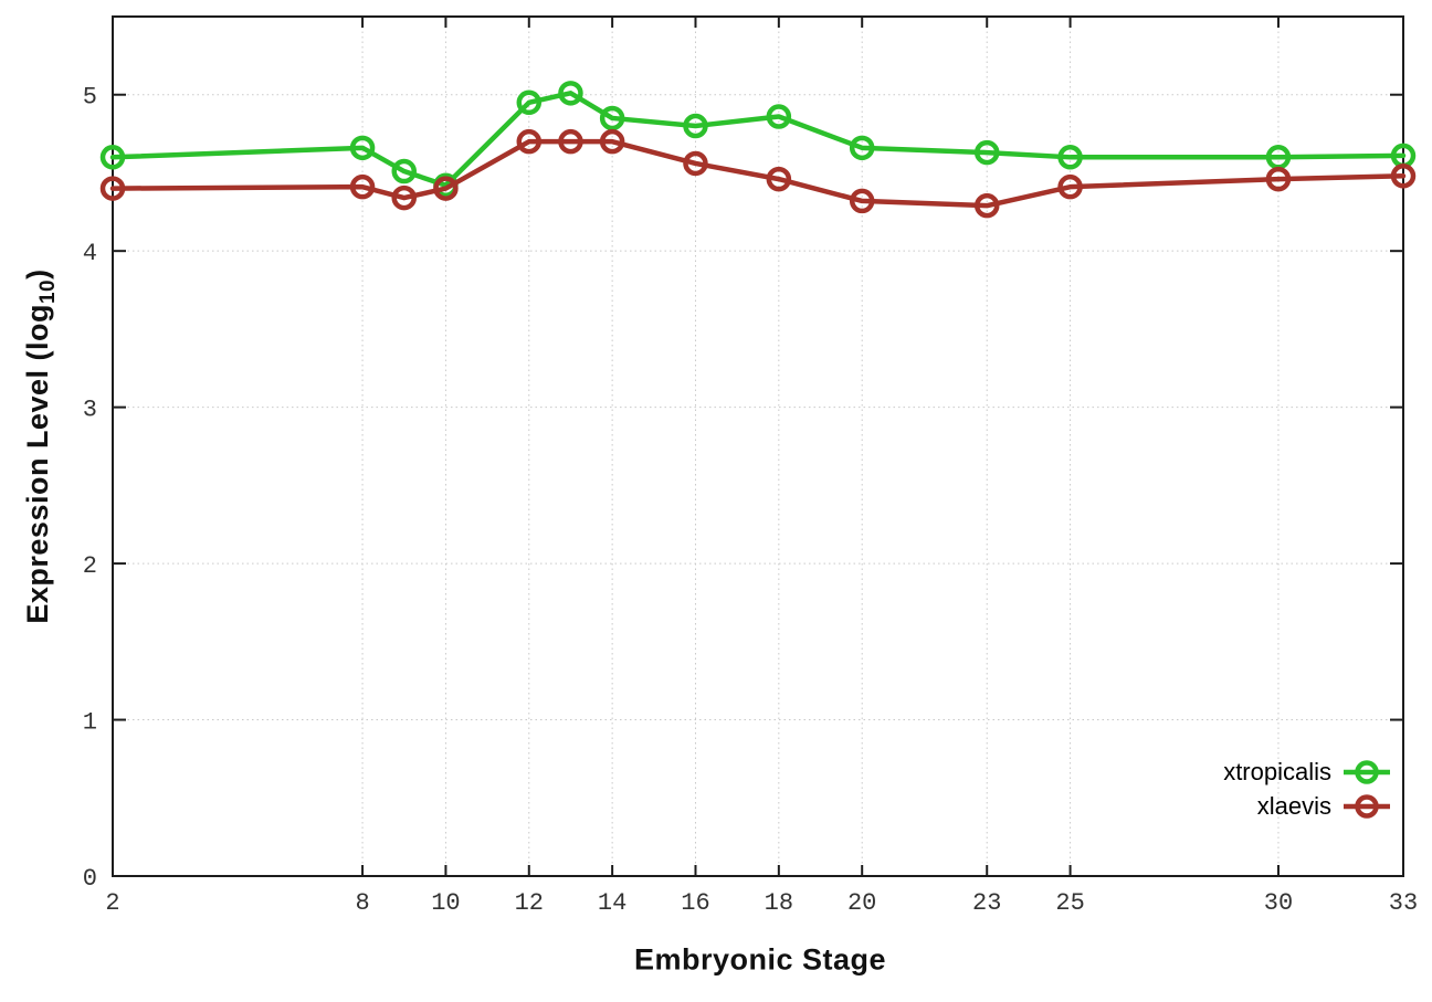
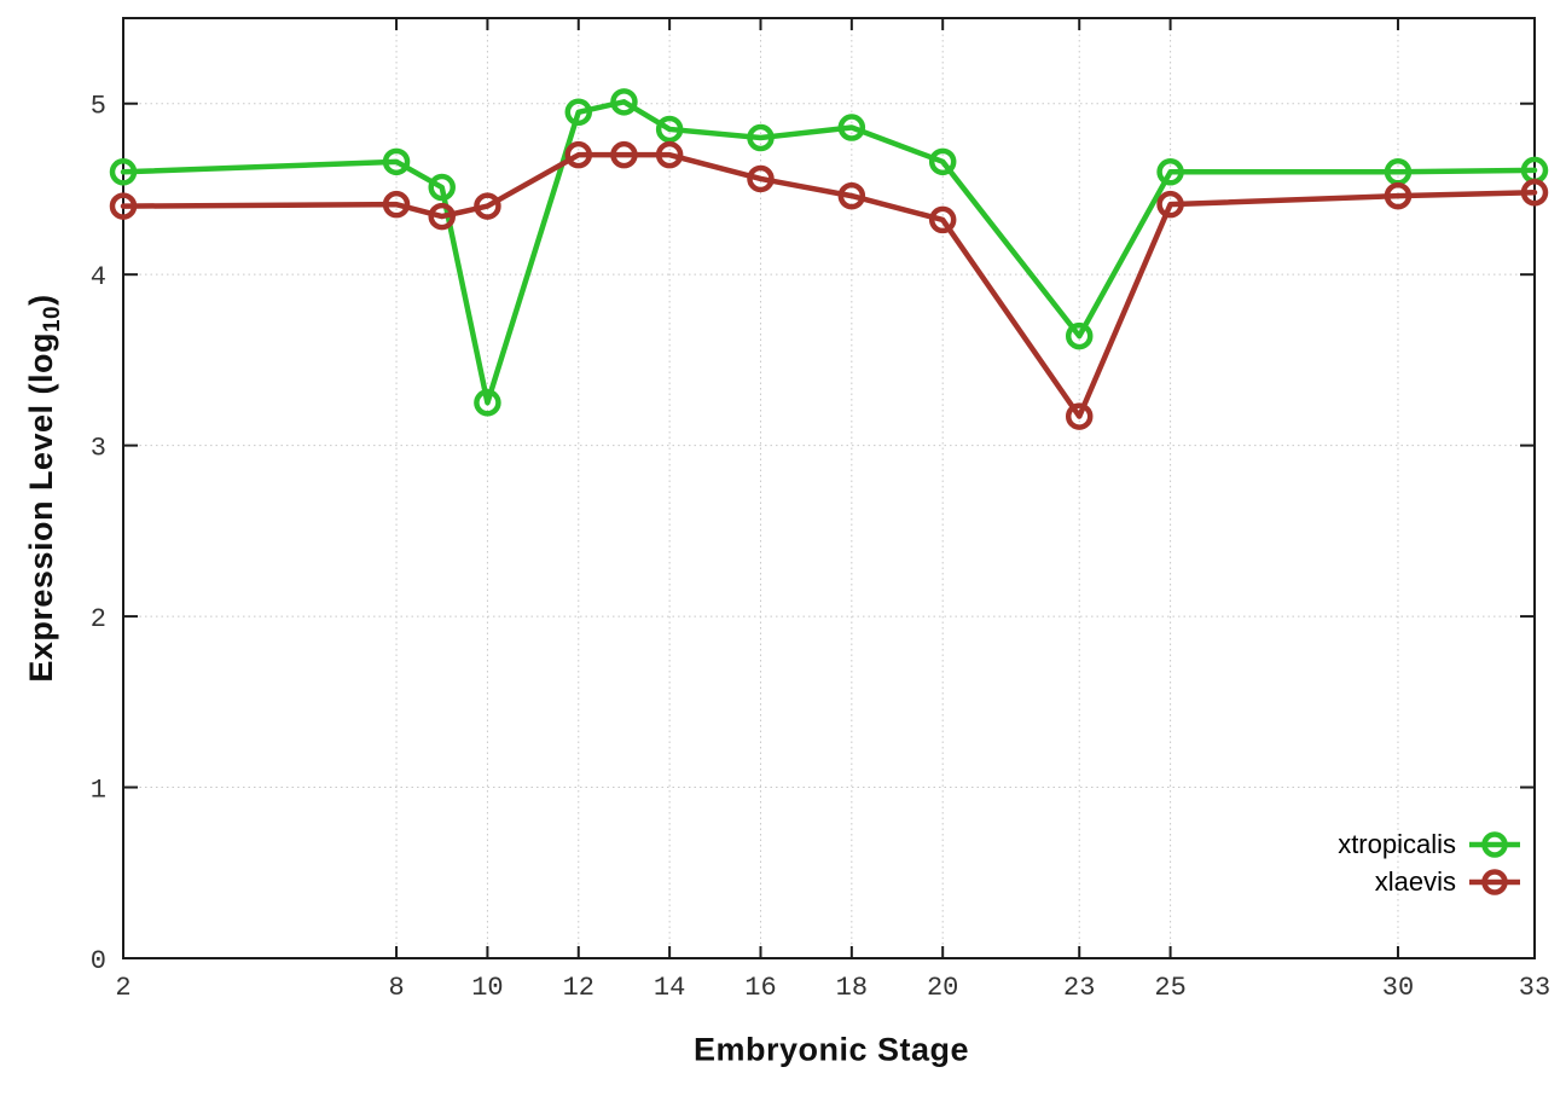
xtropicalis/10: 4.42 -> 3.25
xtropicalis/23: 4.63 -> 3.64
xlaevis/23: 4.29 -> 3.17
